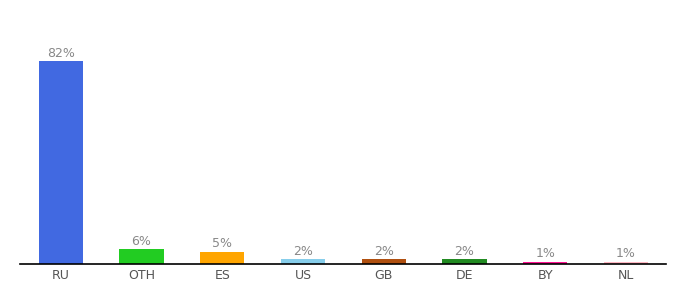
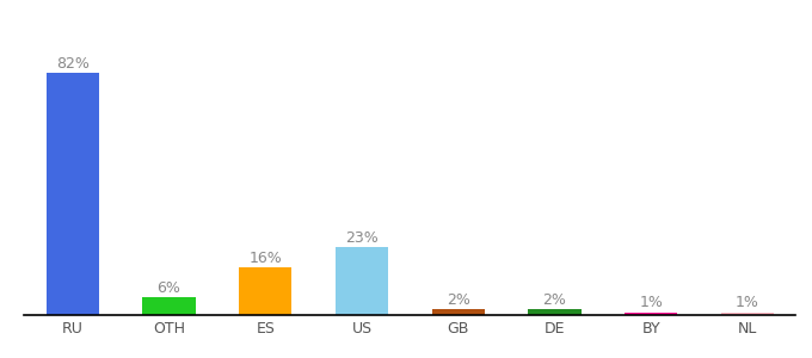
ES: 5% -> 16%
US: 2% -> 23%
